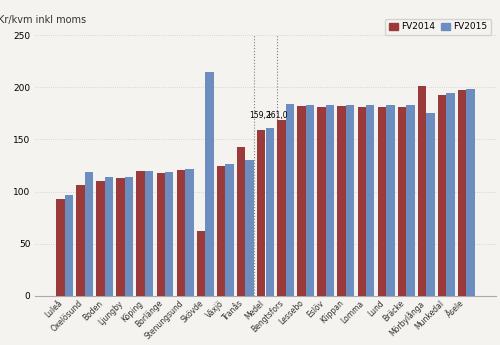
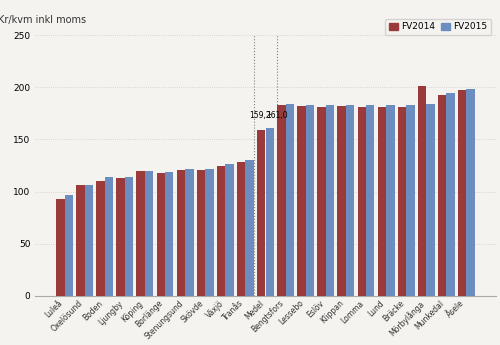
FV2015/Oxelösund: 119 -> 106
FV2014/Skövde: 62 -> 121
FV2015/Skövde: 215 -> 122
FV2014/Tranås: 143 -> 128
FV2014/Bengtsfors: 169 -> 183
FV2015/Mörbylånga: 175 -> 184
